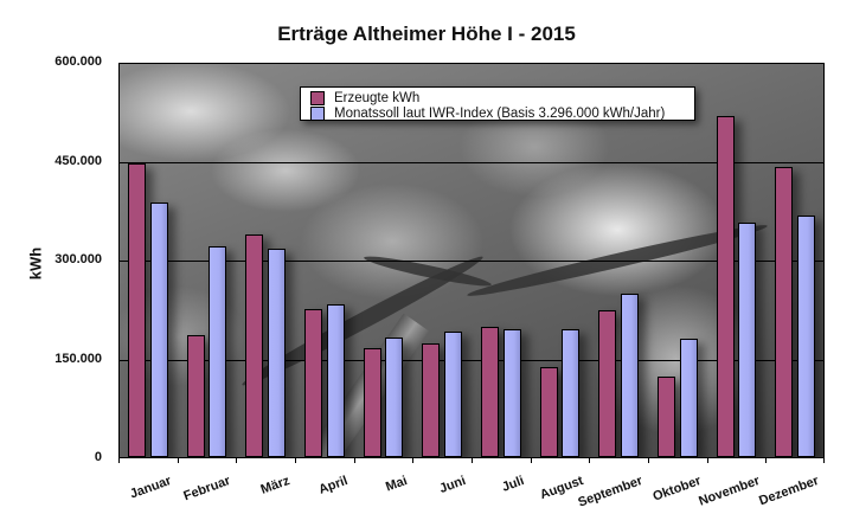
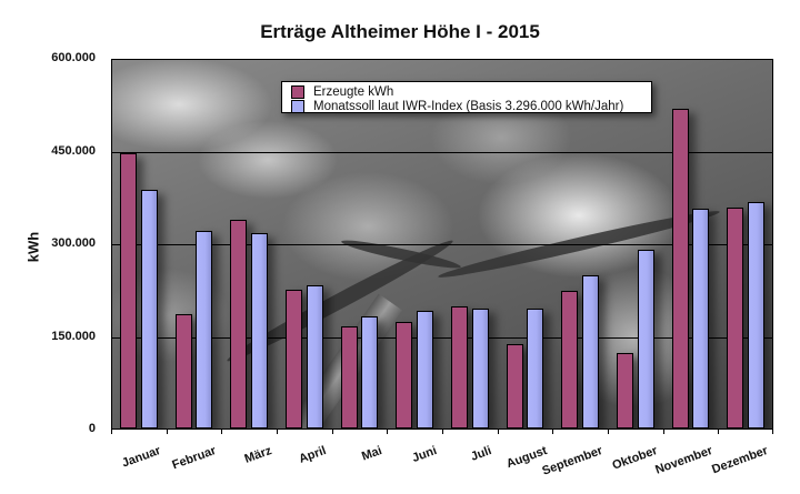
Monatssoll laut IWR-Index (Basis 3.296.000 kWh/Jahr)/Oktober: 180000 -> 290000
Erzeugte kWh/Dezember: 440000 -> 360000
